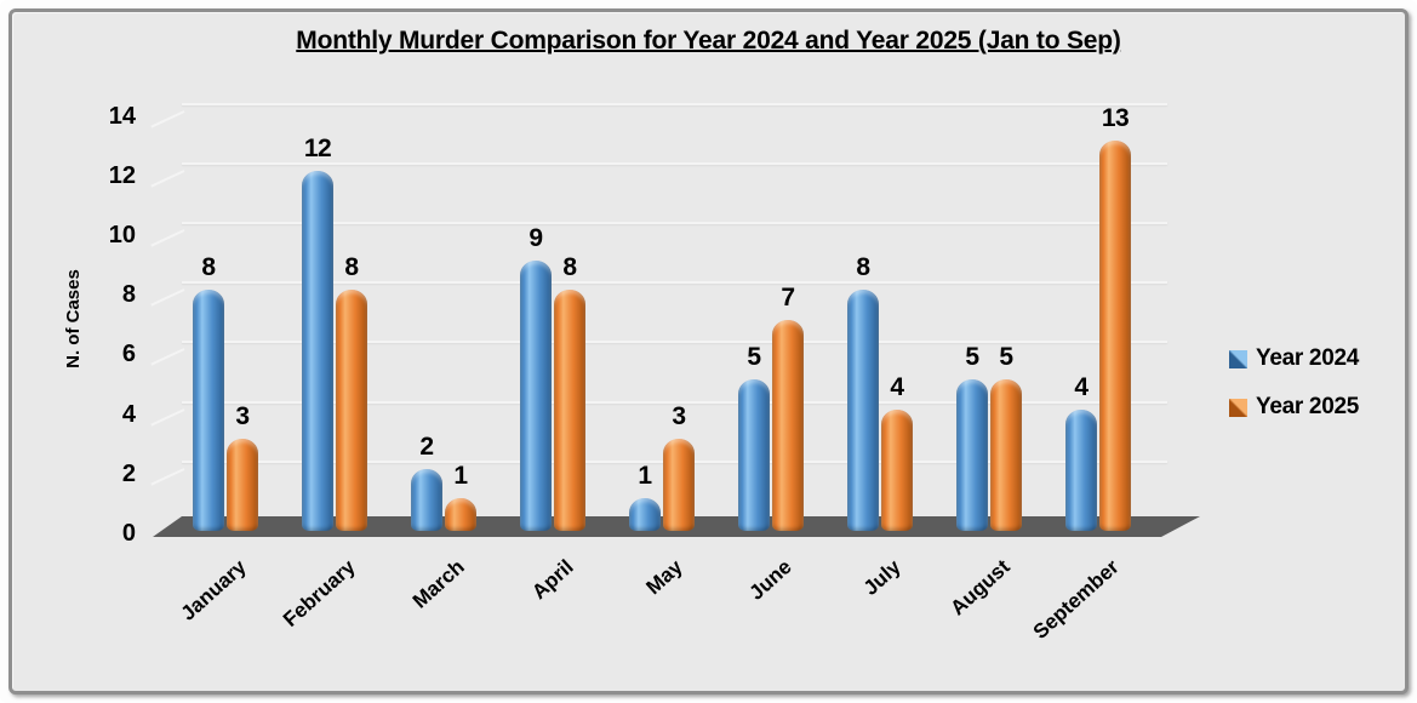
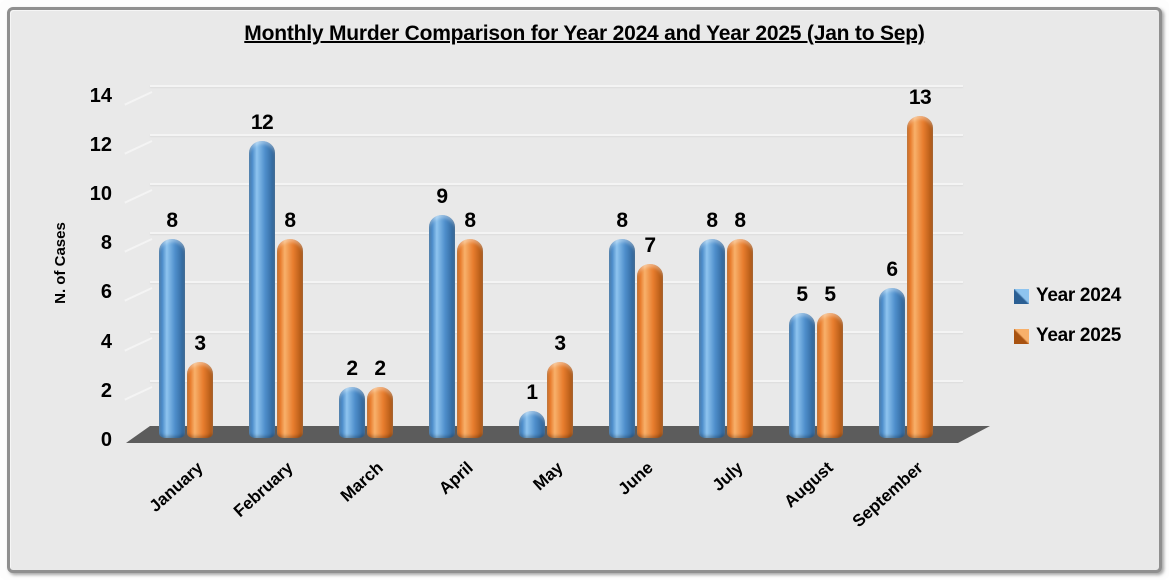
Year 2025/March: 1 -> 2
Year 2024/June: 5 -> 8
Year 2025/July: 4 -> 8
Year 2024/September: 4 -> 6
